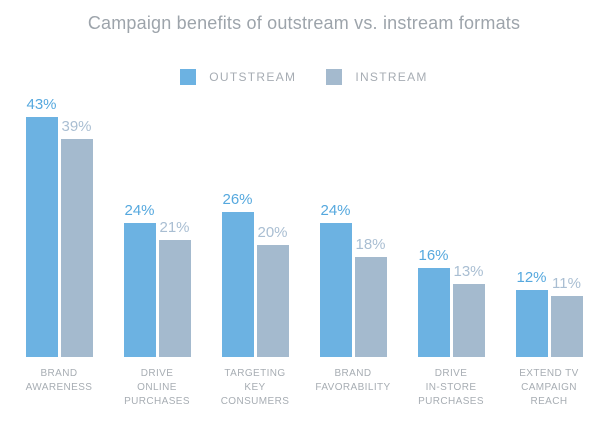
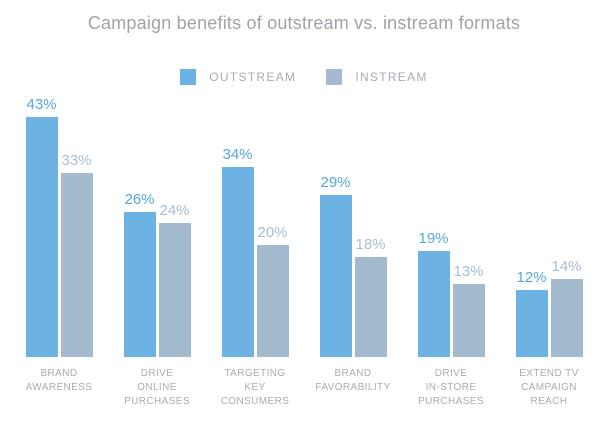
INSTREAM/BRAND AWARENESS: 39% -> 33%
OUTSTREAM/DRIVE ONLINE PURCHASES: 24% -> 26%
INSTREAM/DRIVE ONLINE PURCHASES: 21% -> 24%
OUTSTREAM/TARGETING KEY CONSUMERS: 26% -> 34%
OUTSTREAM/BRAND FAVORABILITY: 24% -> 29%
OUTSTREAM/DRIVE IN-STORE PURCHASES: 16% -> 19%
INSTREAM/EXTEND TV CAMPAIGN REACH: 11% -> 14%
